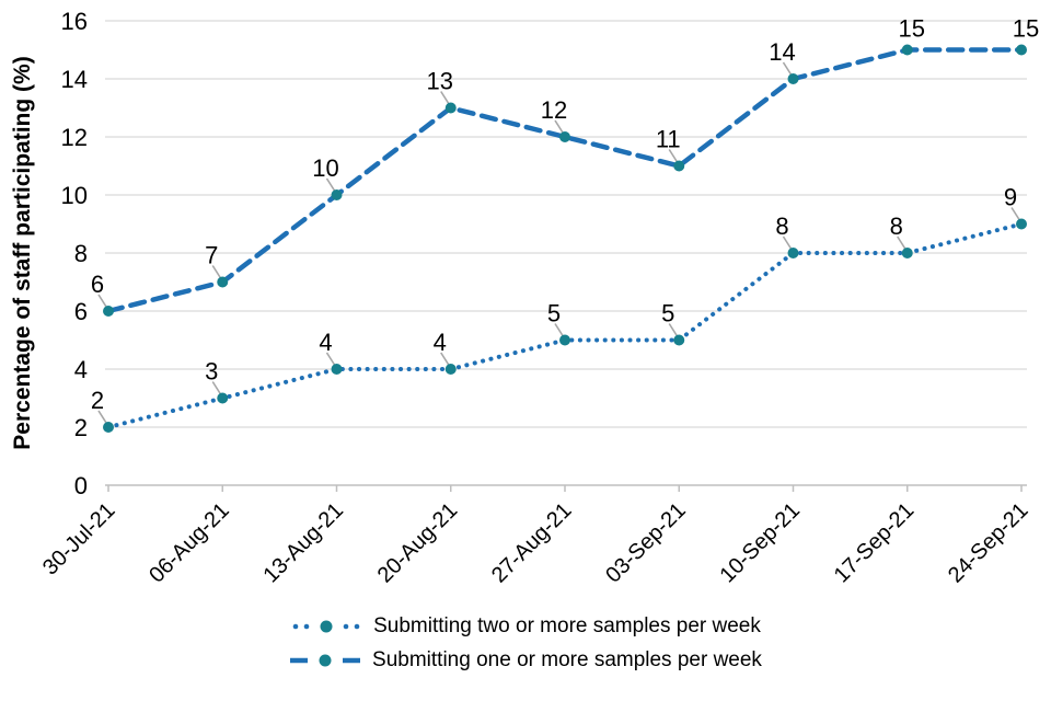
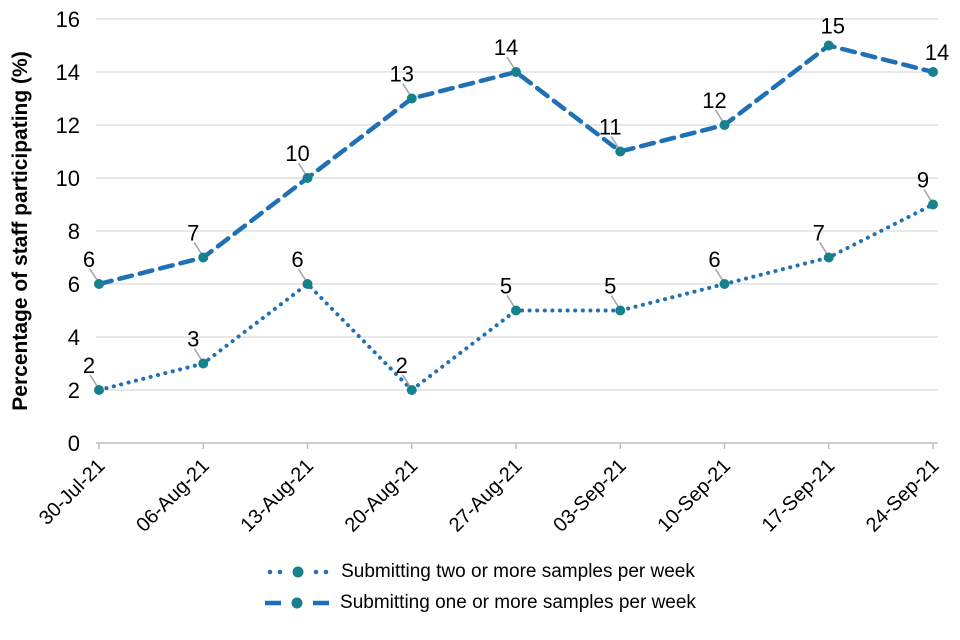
Submitting two or more samples per week/13-Aug-21: 4 -> 6
Submitting two or more samples per week/20-Aug-21: 4 -> 2
Submitting one or more samples per week/27-Aug-21: 12 -> 14
Submitting two or more samples per week/10-Sep-21: 8 -> 6
Submitting one or more samples per week/10-Sep-21: 14 -> 12
Submitting two or more samples per week/17-Sep-21: 8 -> 7
Submitting one or more samples per week/24-Sep-21: 15 -> 14
